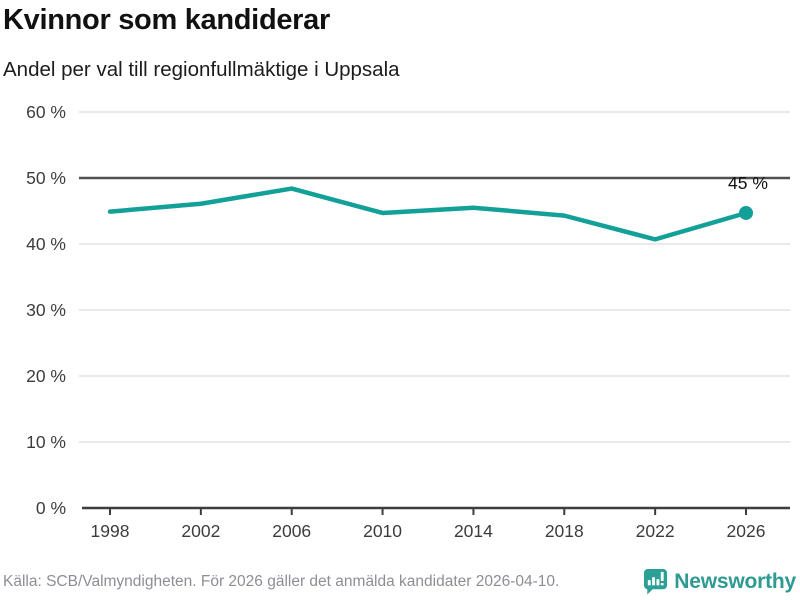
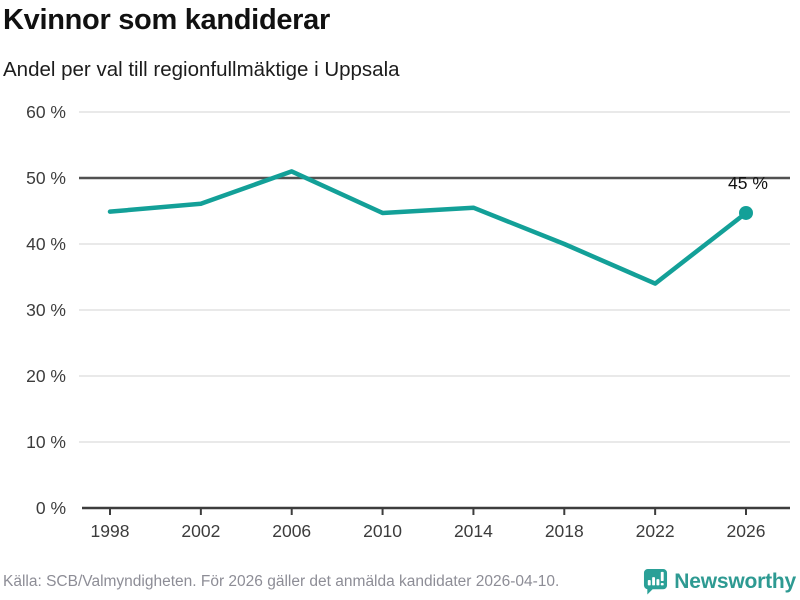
2006: 48% -> 51%
2018: 44% -> 40%
2022: 41% -> 34%
